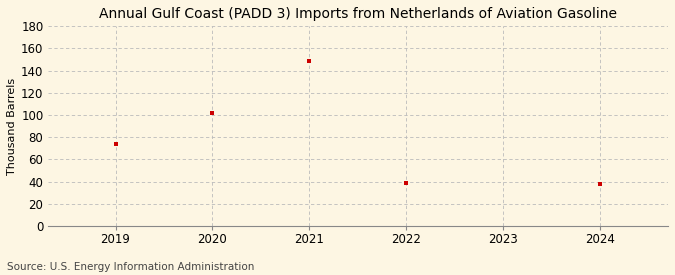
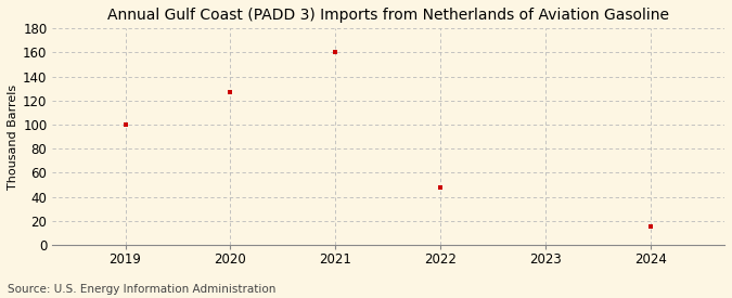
2019: 74 -> 100
2020: 102 -> 127
2021: 149 -> 160
2022: 39 -> 48
2024: 38 -> 15
